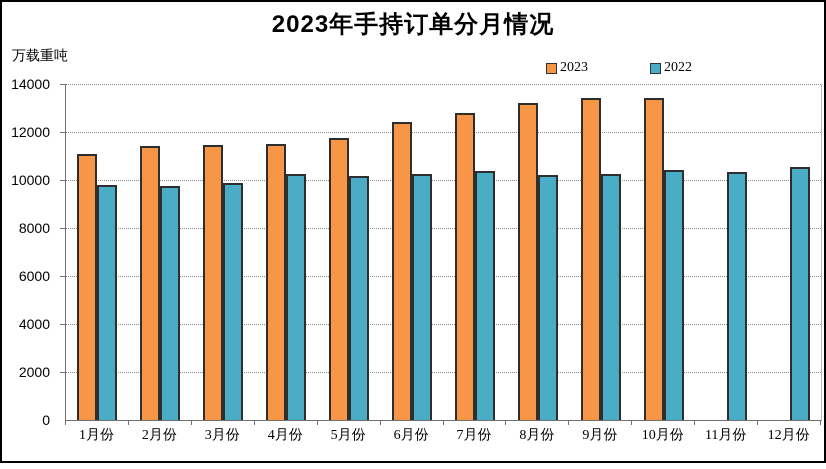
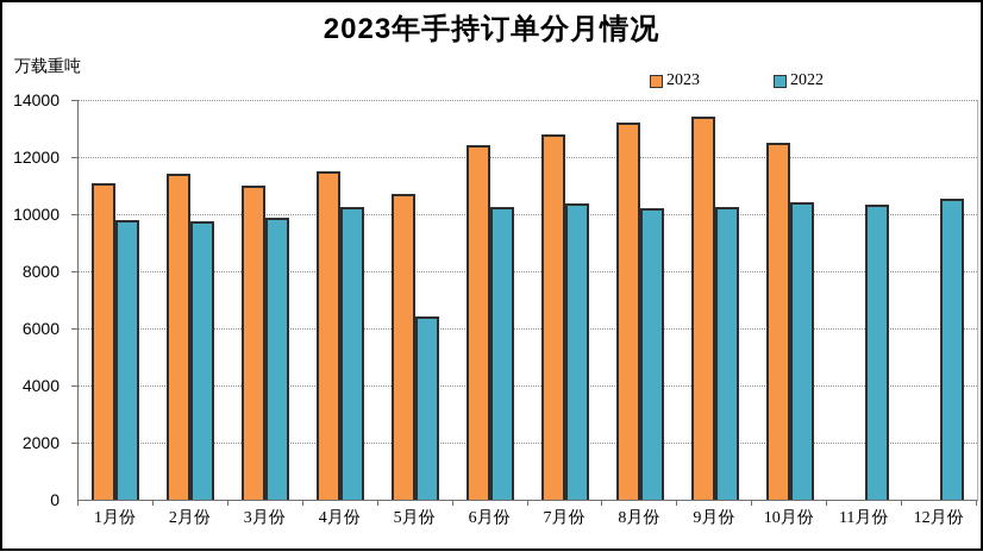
2023/3月份: 11400 -> 11000
2023/5月份: 11800 -> 10700
2022/5月份: 10200 -> 6400
2023/10月份: 13400 -> 12500
